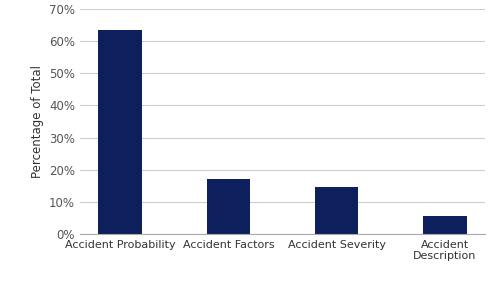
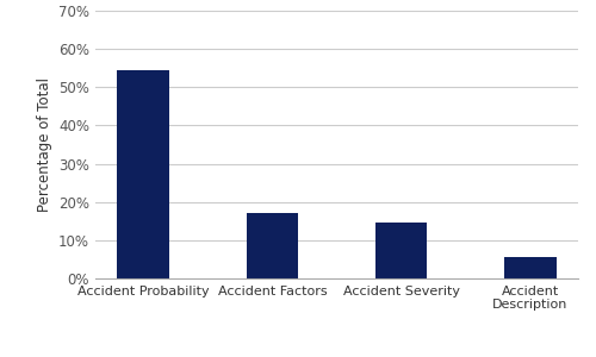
Accident Probability: 63.5% -> 54.5%
